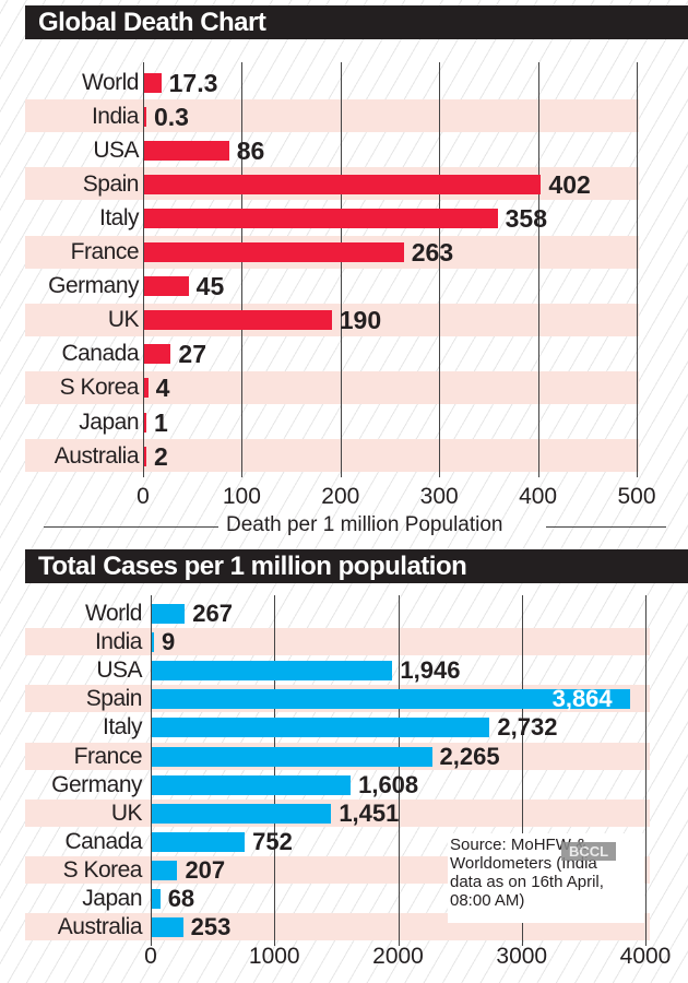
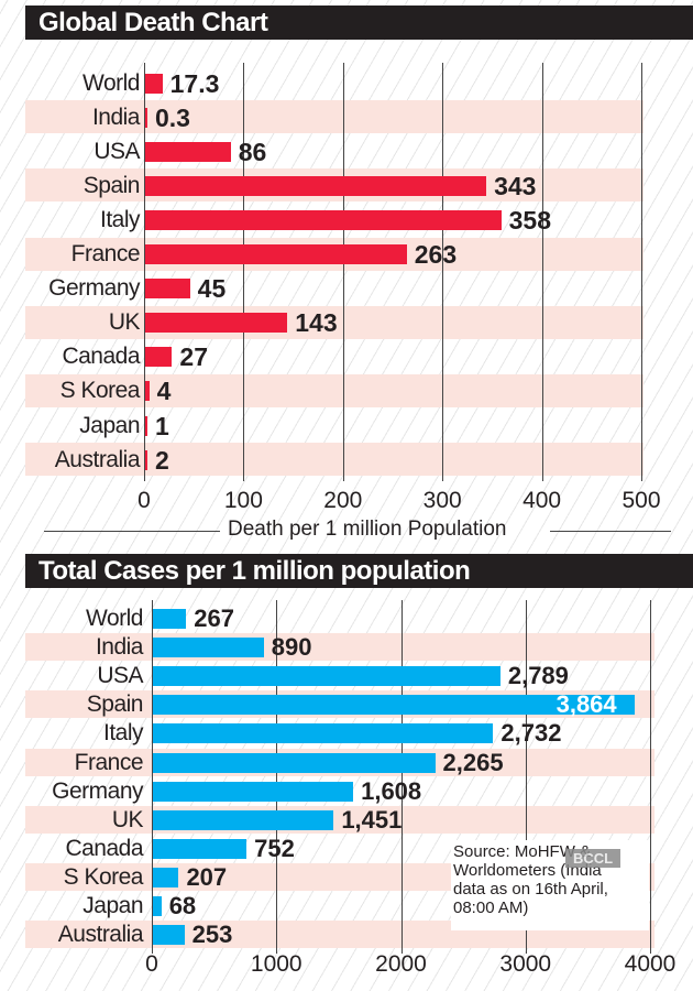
Global Death Chart/Spain: 402 -> 343
Global Death Chart/UK: 190 -> 143
Total Cases per 1 million population/India: 9 -> 890
Total Cases per 1 million population/USA: 1,946 -> 2,789
